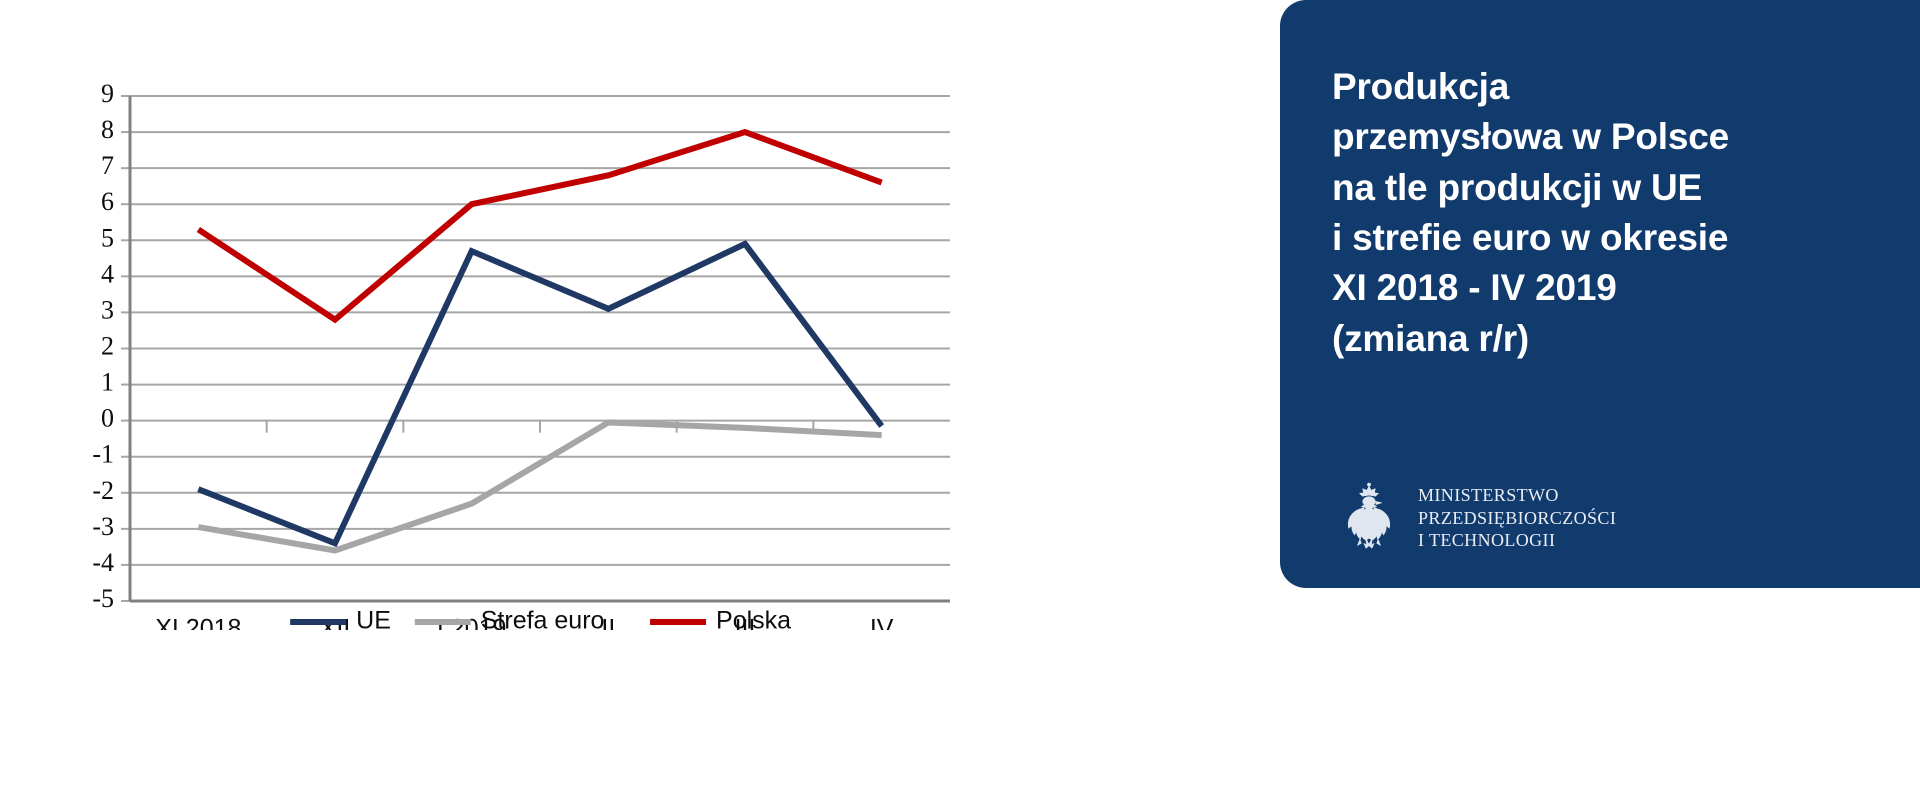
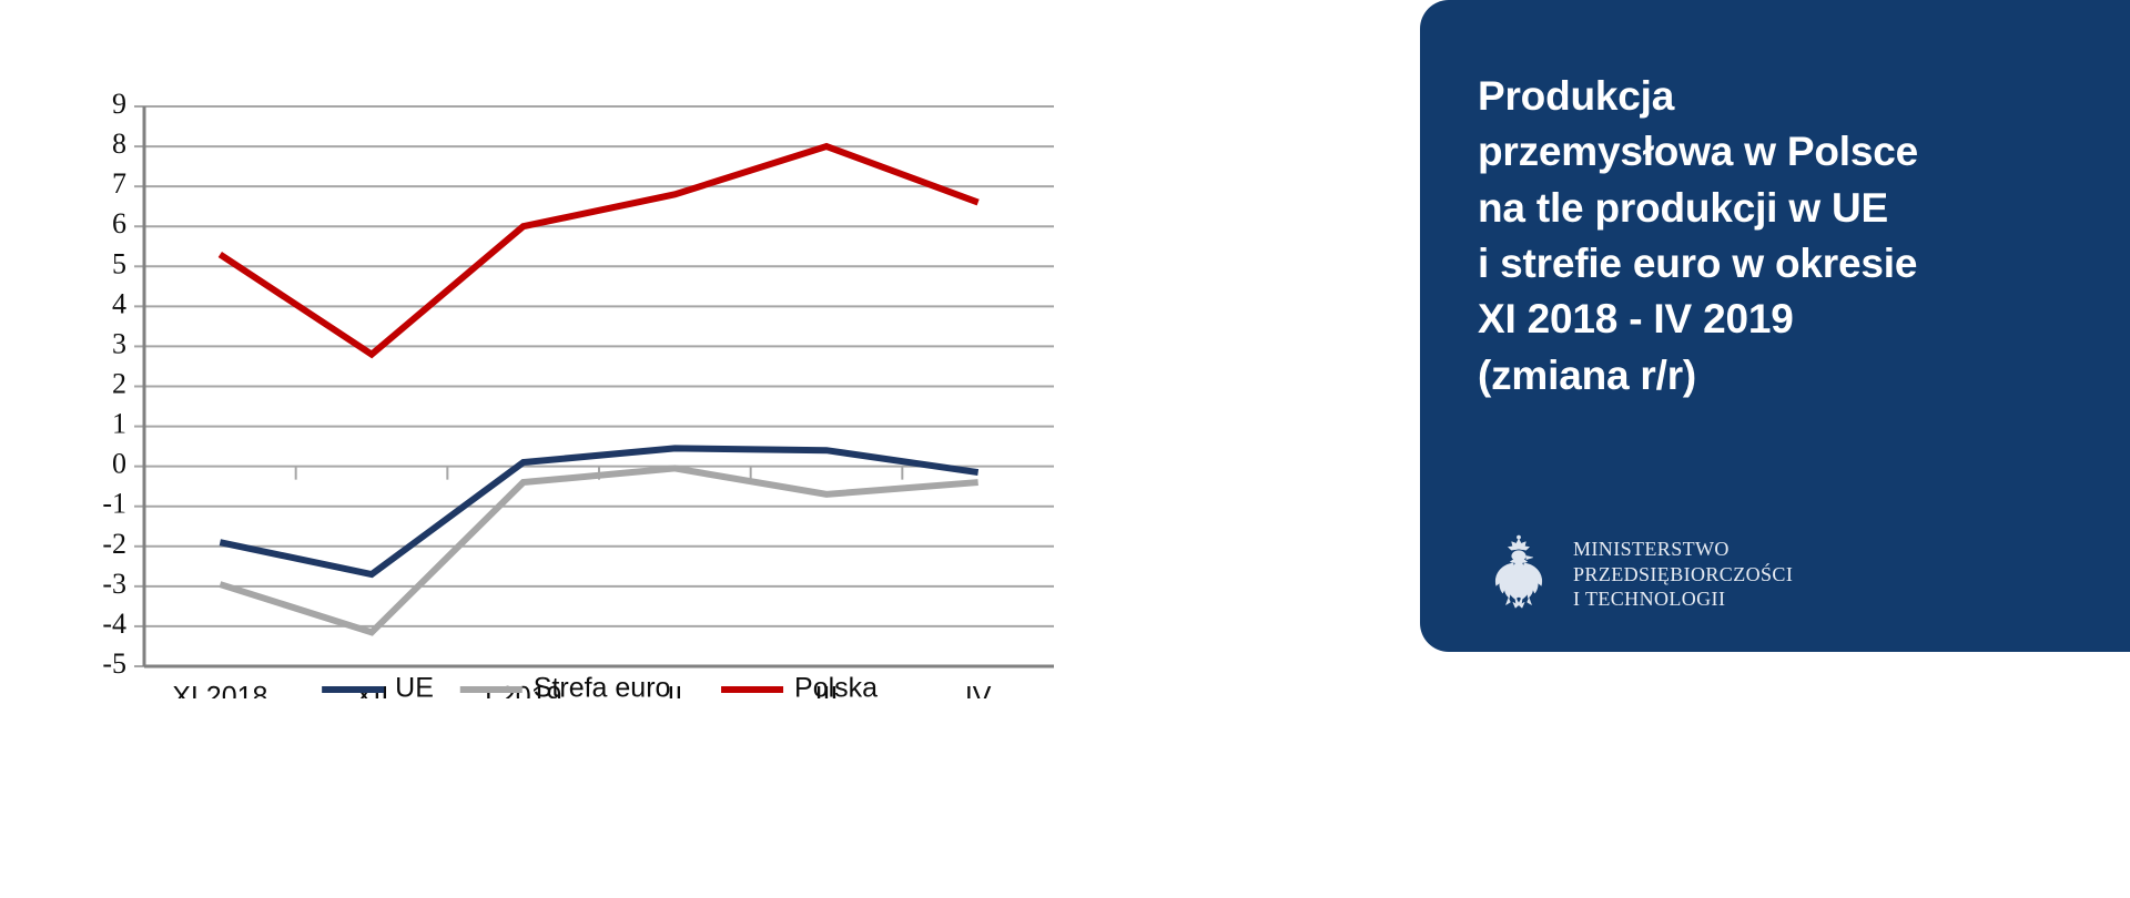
UE/XII: -3.4 -> -2.7
Strefa euro/XII: -3.6 -> -4.2
UE/I 2019: 4.7 -> 0.1
Strefa euro/I 2019: -2.3 -> -0.4
UE/II: 3.1 -> 0.5
UE/III: 4.9 -> 0.4
Strefa euro/III: -0.2 -> -0.7
